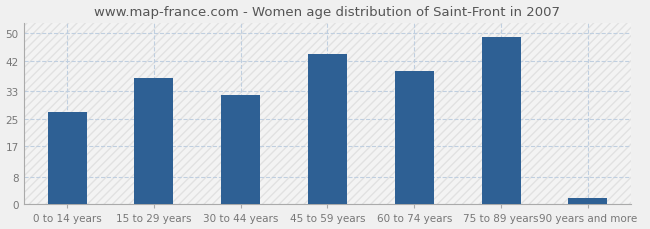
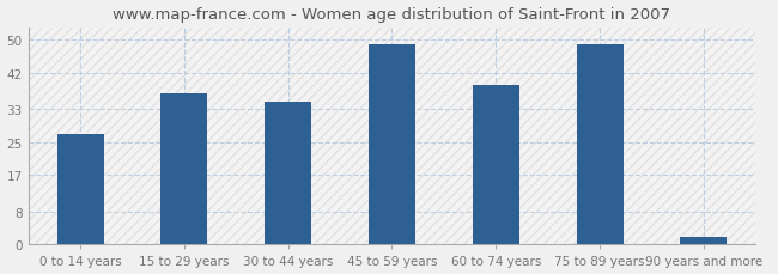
30 to 44 years: 32 -> 35
45 to 59 years: 44 -> 49
